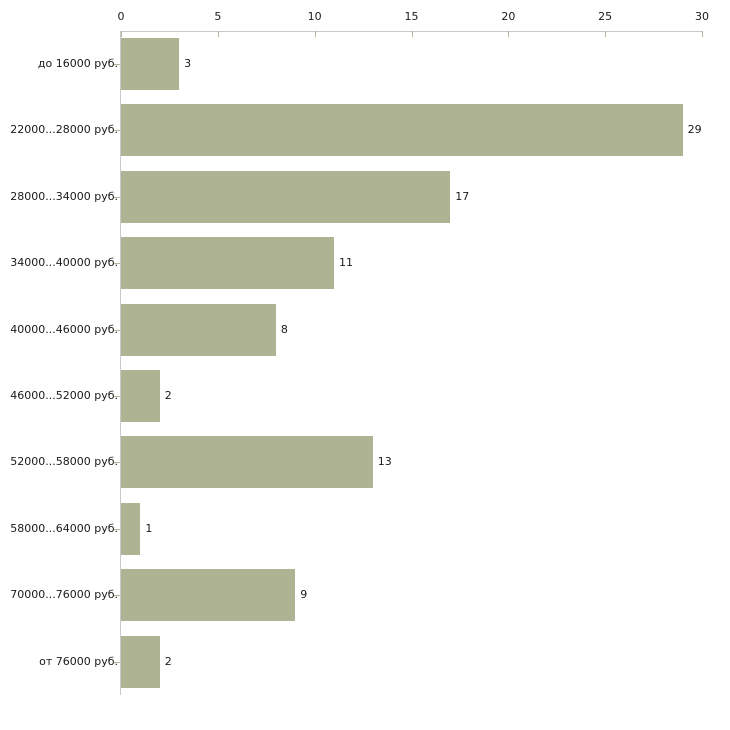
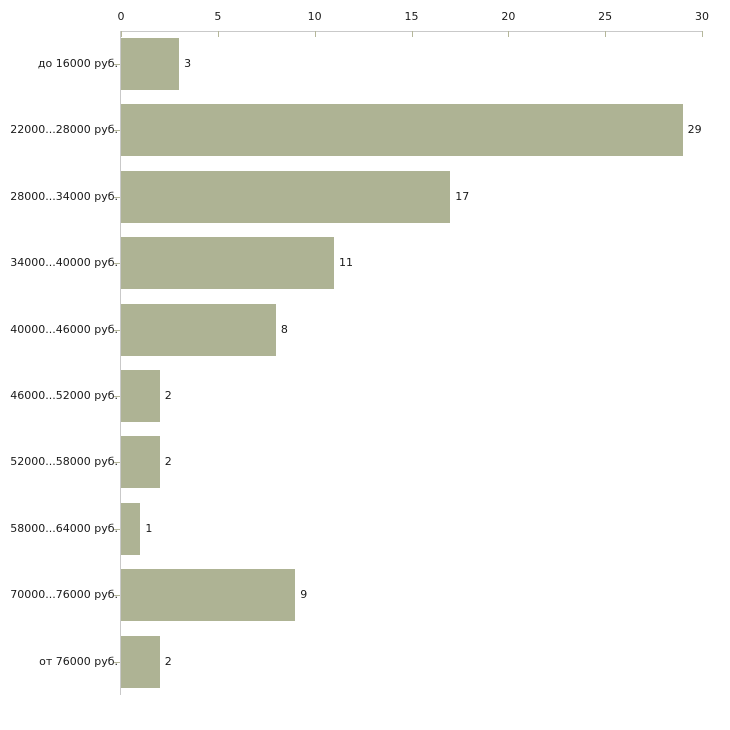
52000...58000 руб.: 13 -> 2
